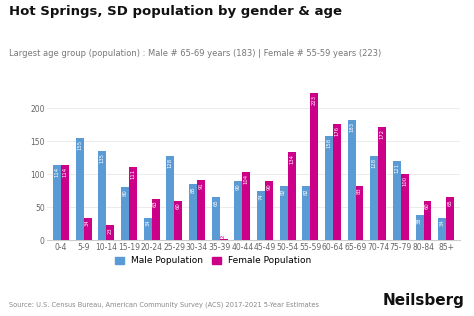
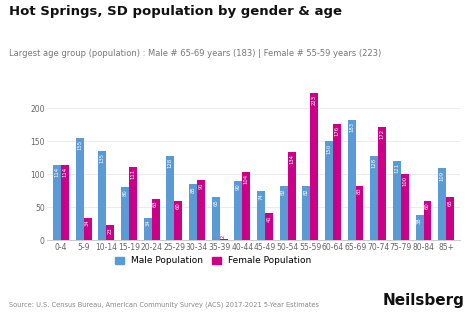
Female Population/45-49: 90 -> 41
Male Population/60-64: 158 -> 150
Male Population/85+: 34 -> 109
